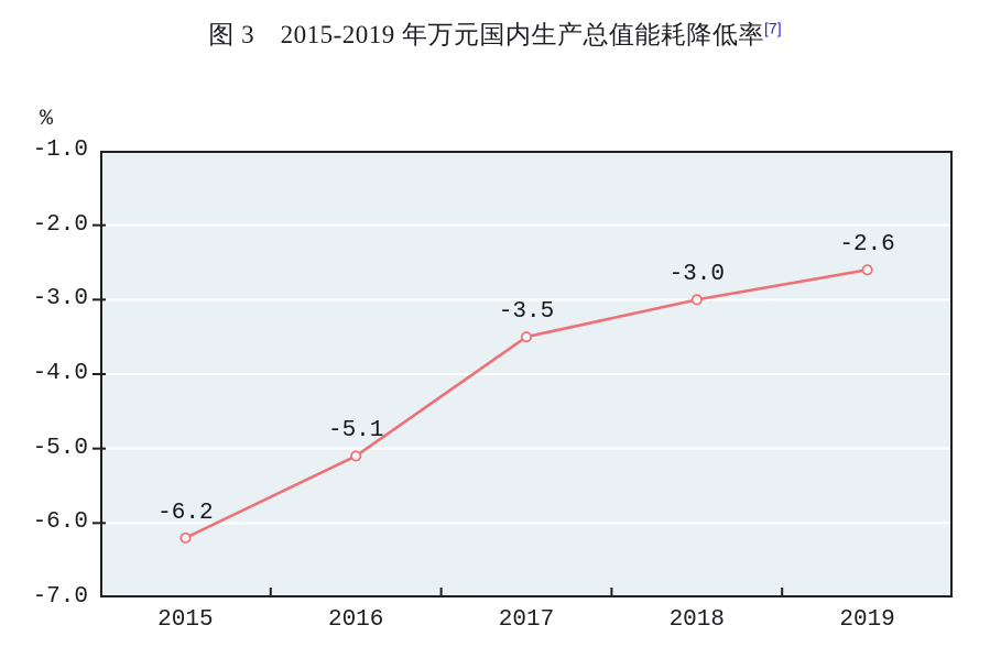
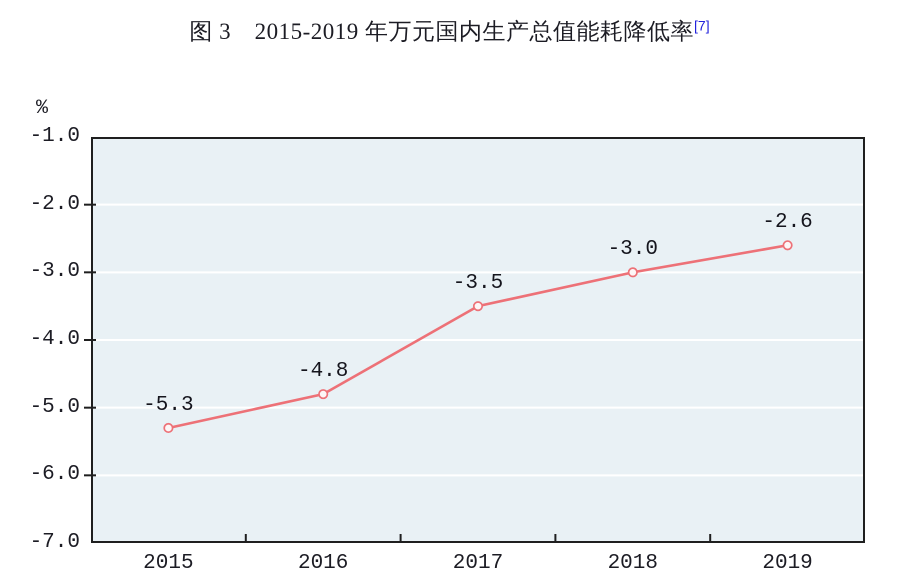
2015: -6.2 -> -5.3
2016: -5.1 -> -4.8
